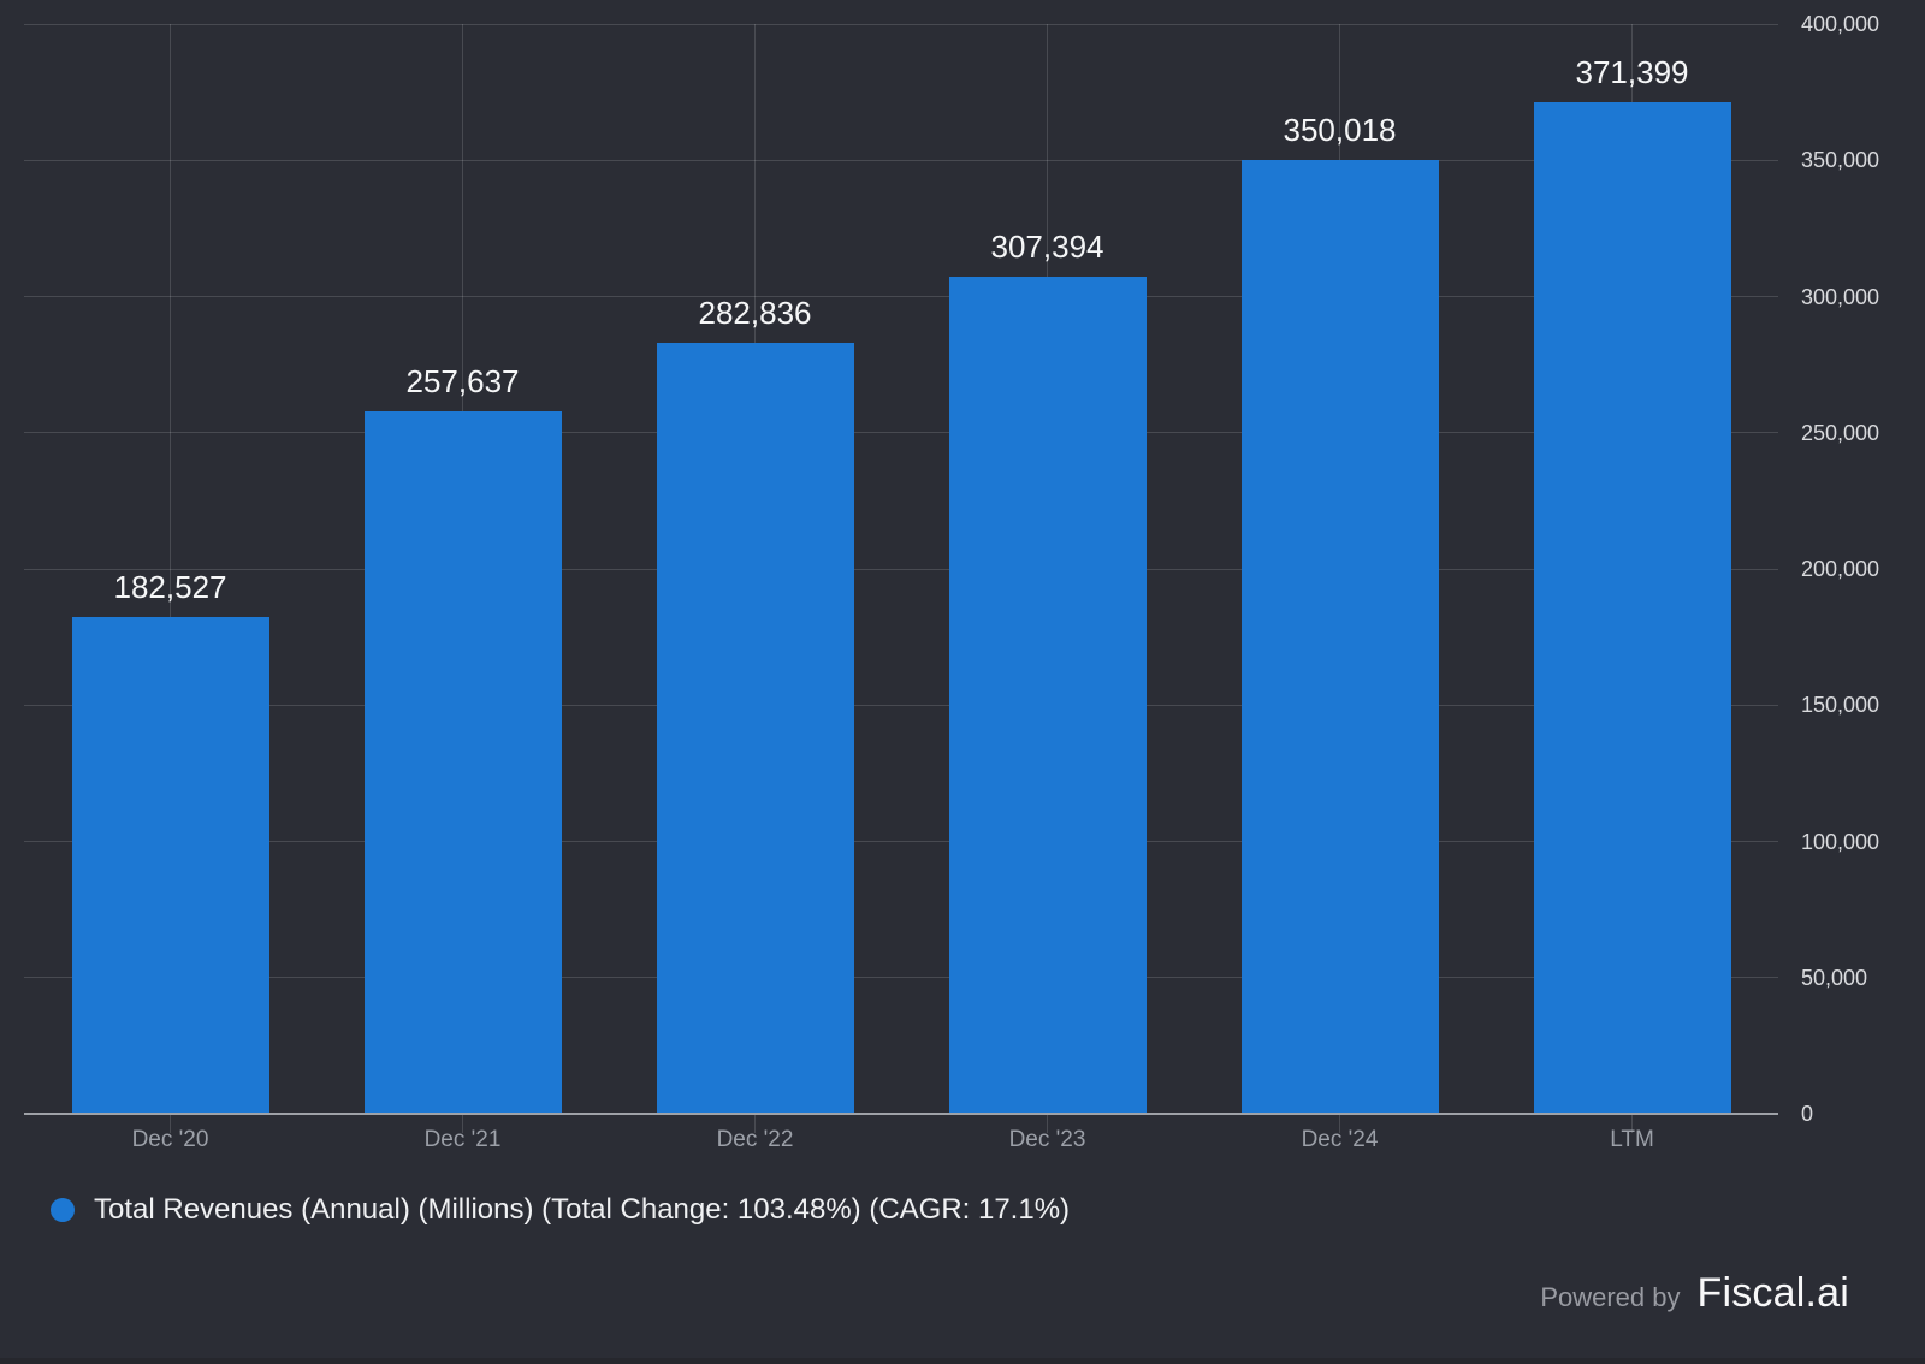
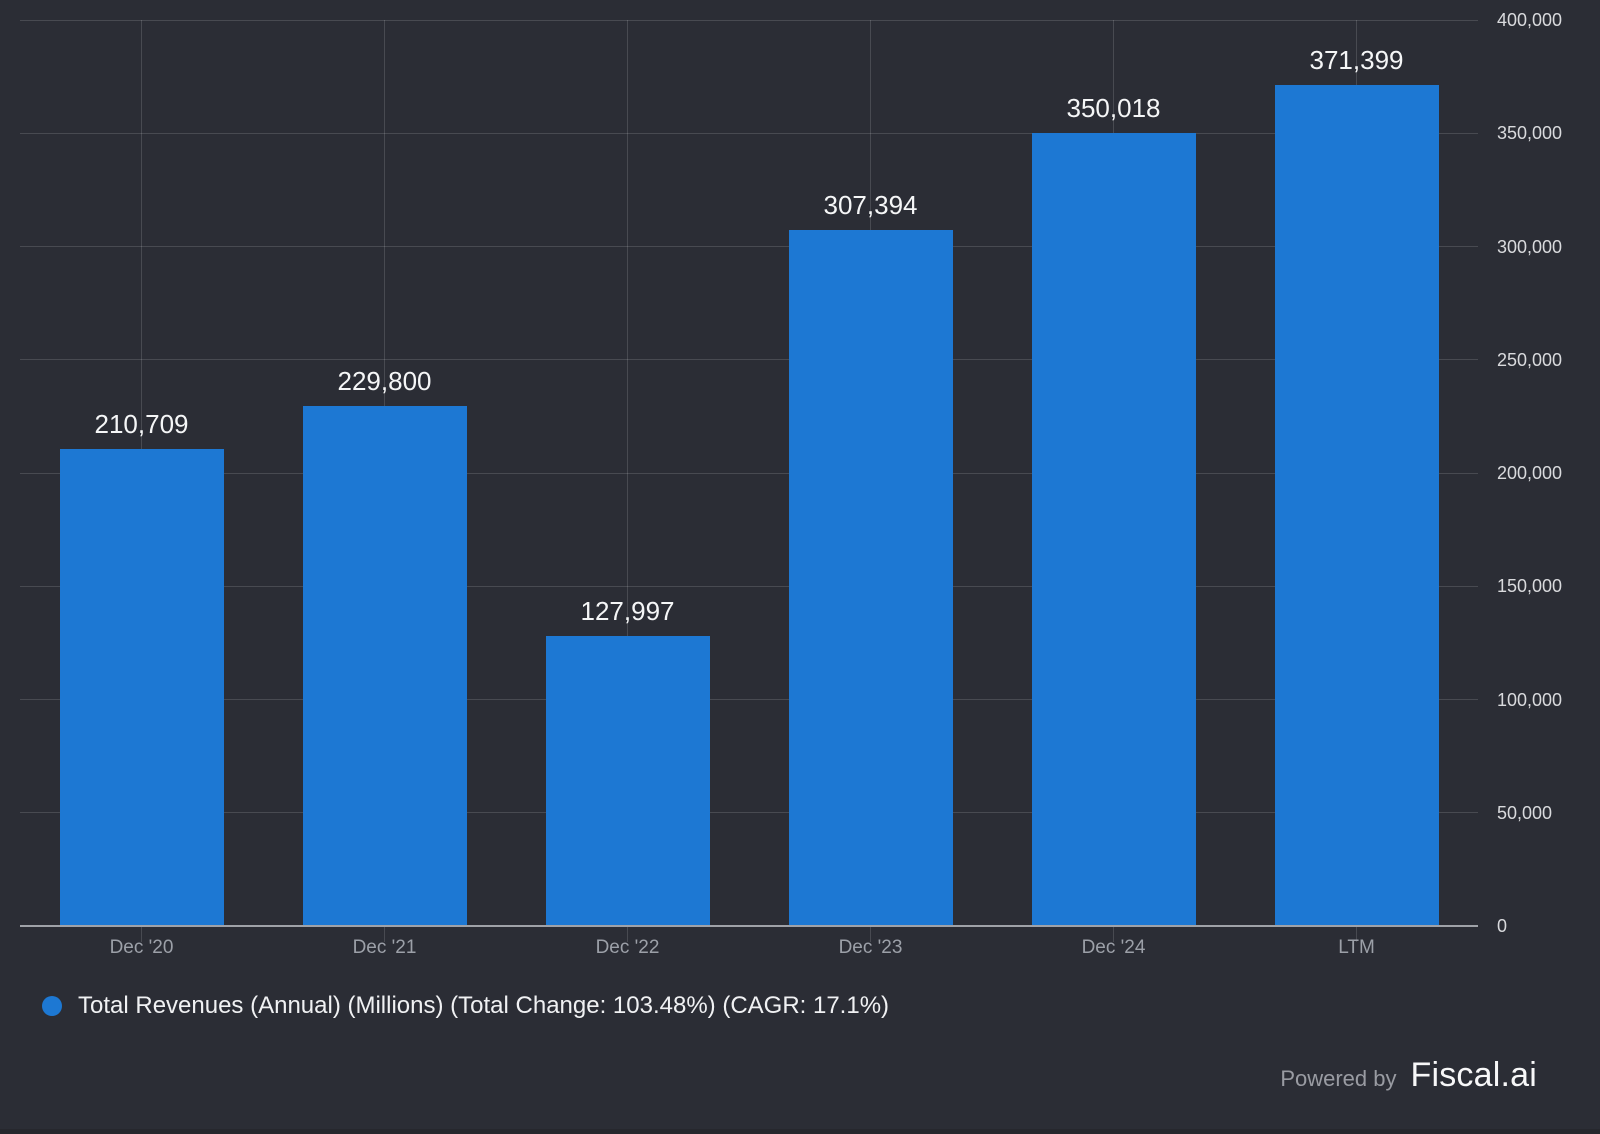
Dec '20: 182,527 -> 210,709
Dec '21: 257,637 -> 229,800
Dec '22: 282,836 -> 127,997
